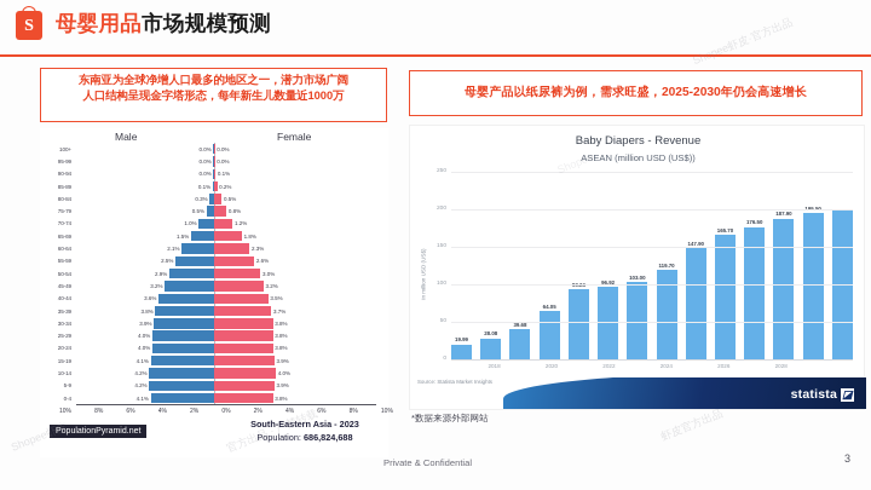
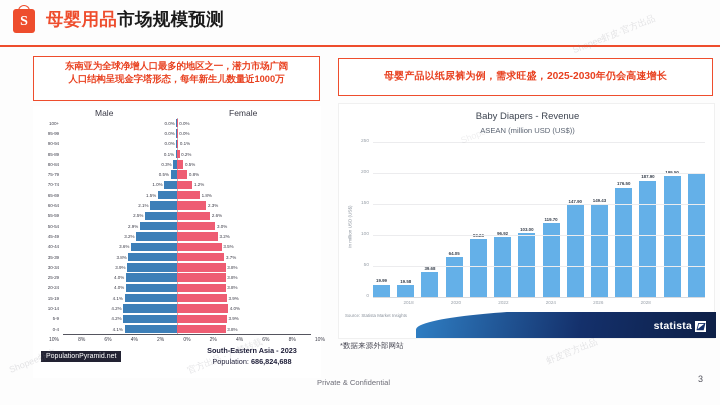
Baby Diapers - Revenue/2018: 28.08 -> 19.58
Baby Diapers - Revenue/2026: 165.70 -> 149.43
